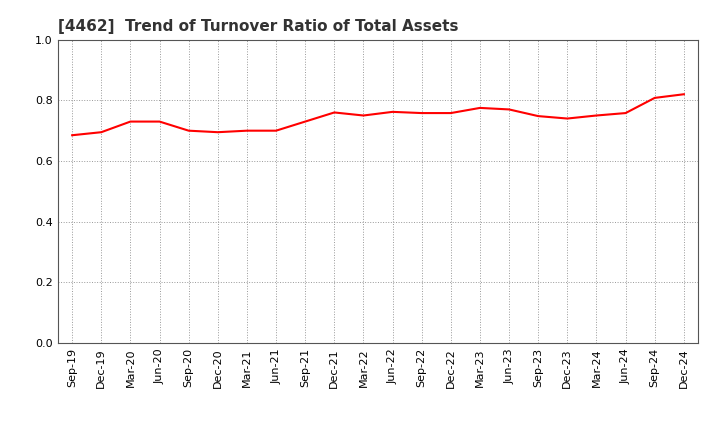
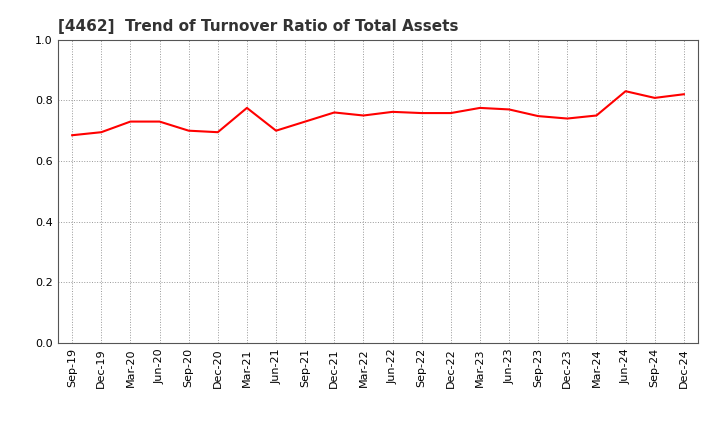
Mar-21: 0.700 -> 0.775
Jun-24: 0.758 -> 0.830
